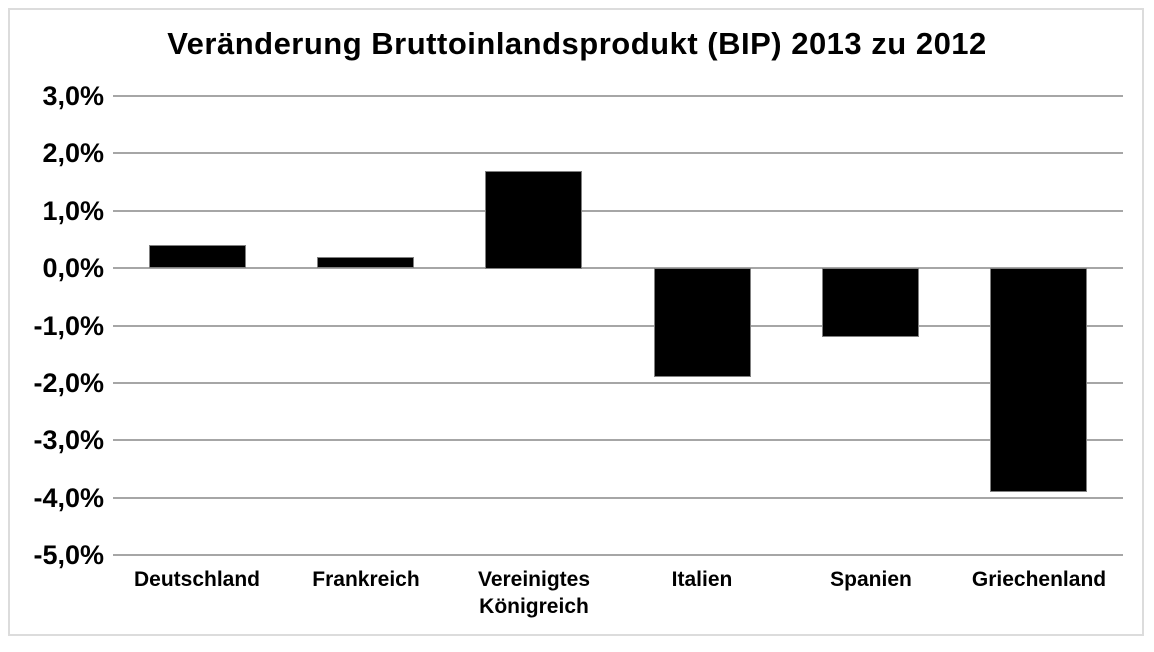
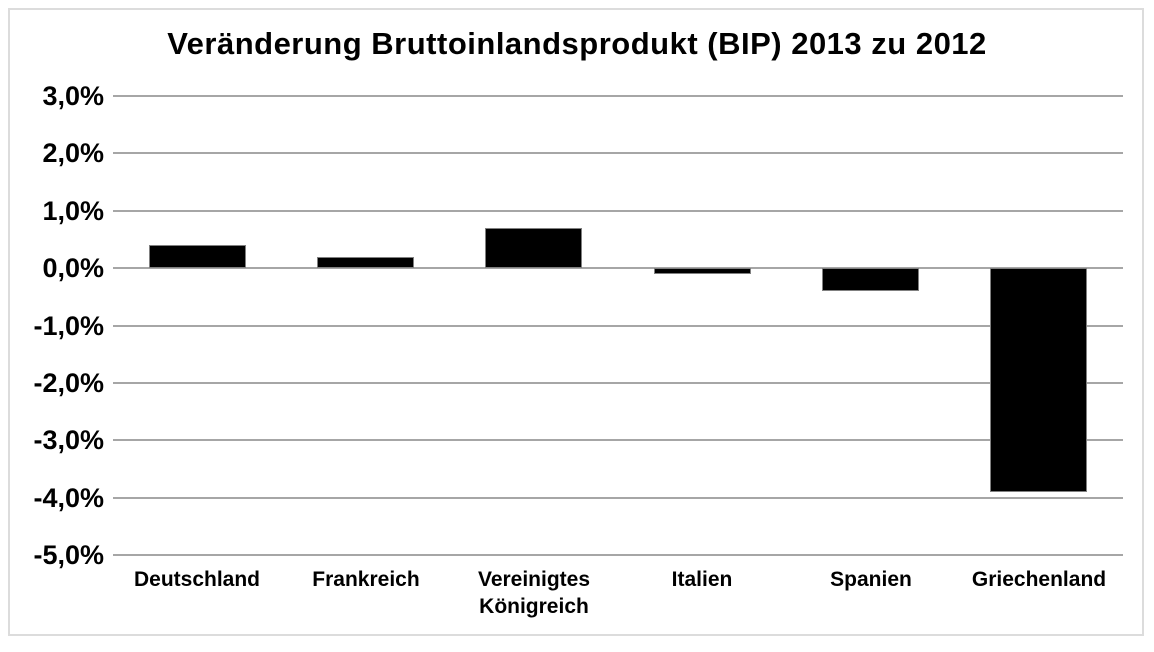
Vereinigtes Königreich: 1,7% -> 0,7%
Italien: -1,9% -> -0,1%
Spanien: -1,2% -> -0,4%
